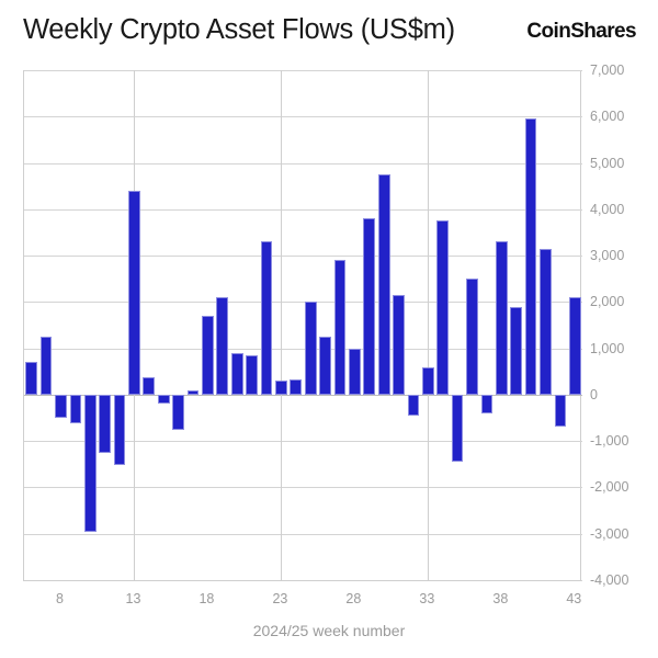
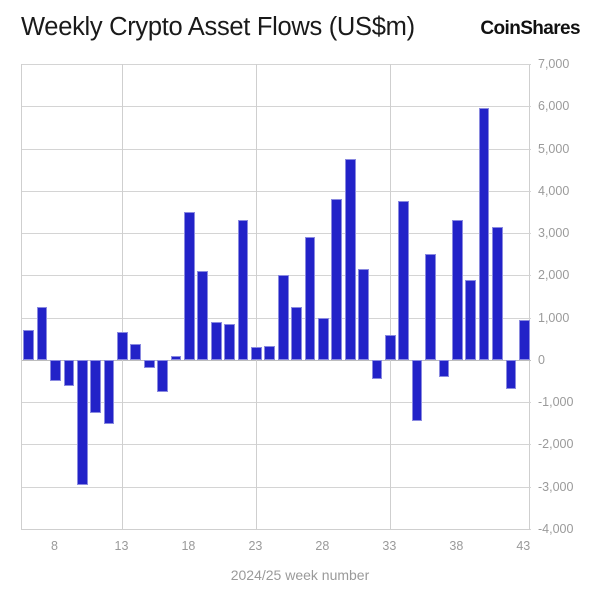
13: 4400 -> 600
18: 1700 -> 3500
43: 2100 -> 1000
